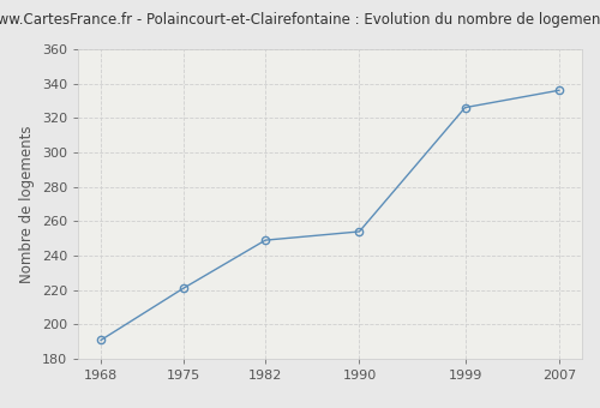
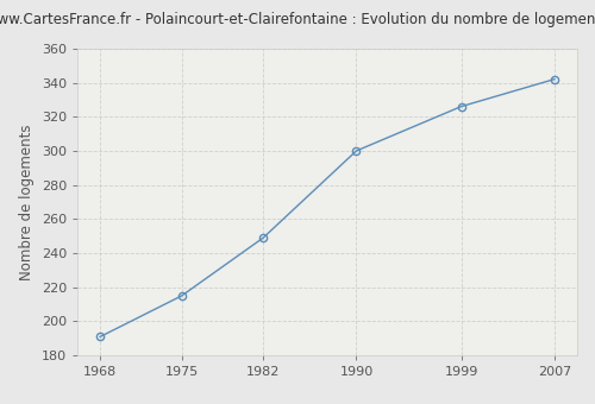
1975: 221 -> 215
1990: 254 -> 300
2007: 336 -> 342
